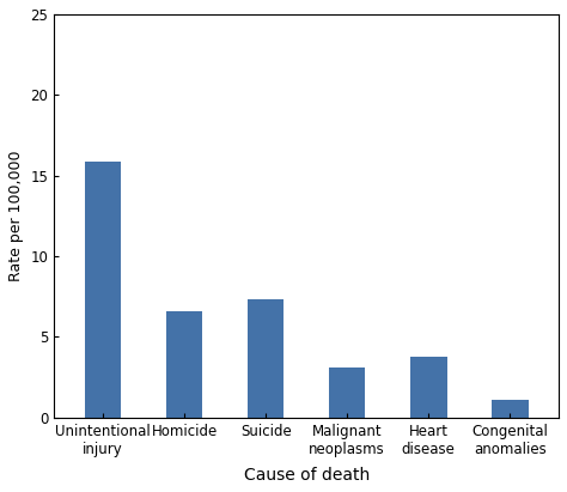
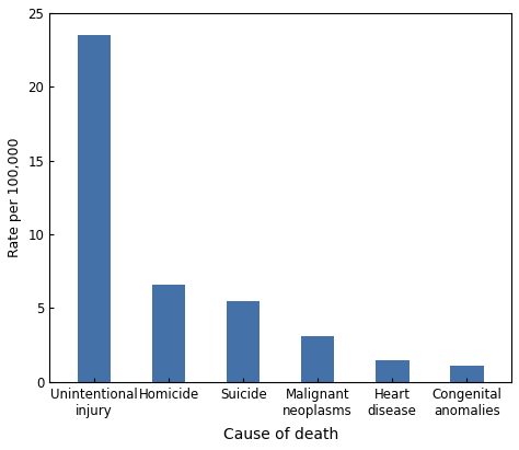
Unintentional injury: 15.9 -> 23.5
Suicide: 7.3 -> 5.5
Heart disease: 3.8 -> 1.5
